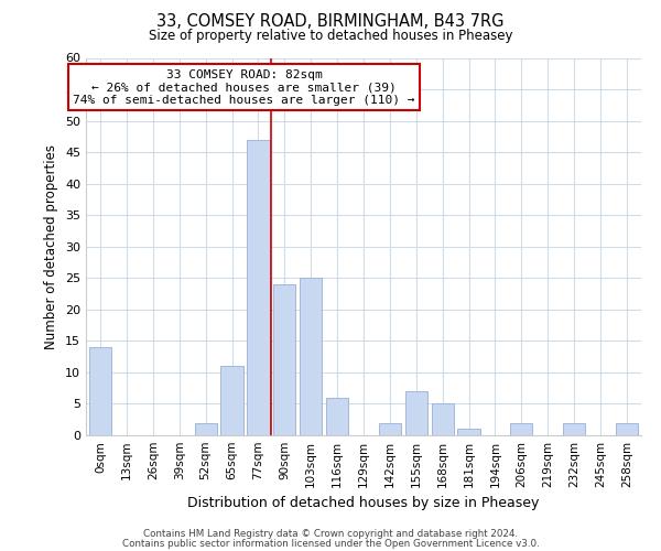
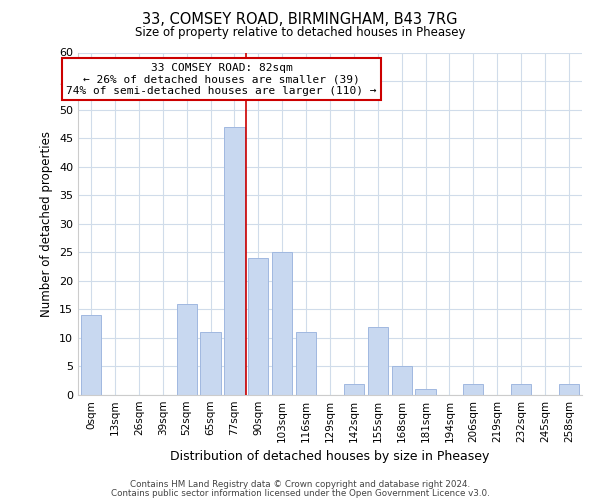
52sqm: 2 -> 16
116sqm: 6 -> 11
155sqm: 7 -> 12
